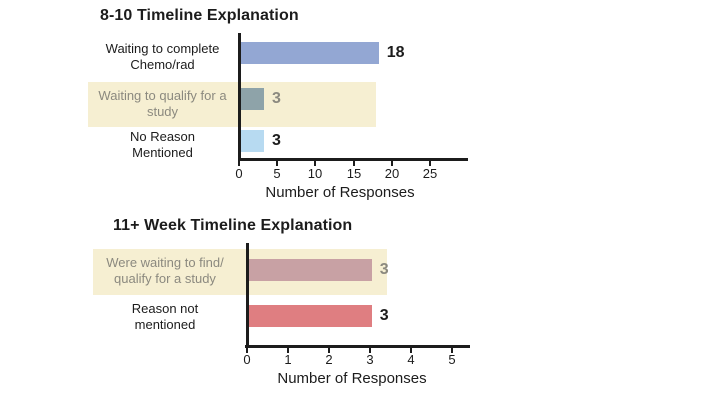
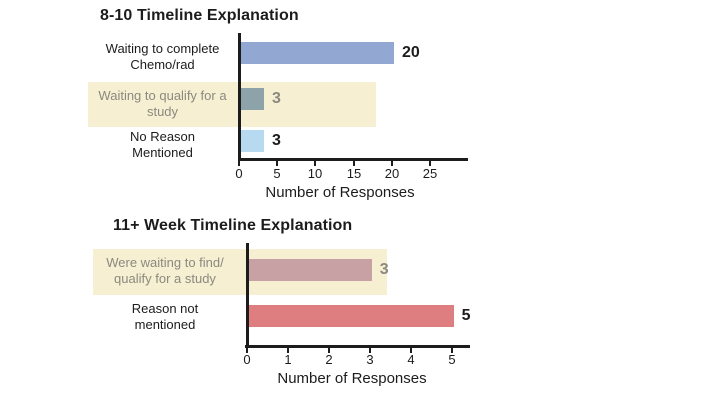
8-10 Timeline Explanation/Waiting to complete Chemo/rad: 18 -> 20
11+ Week Timeline Explanation/Reason not mentioned: 3 -> 5
